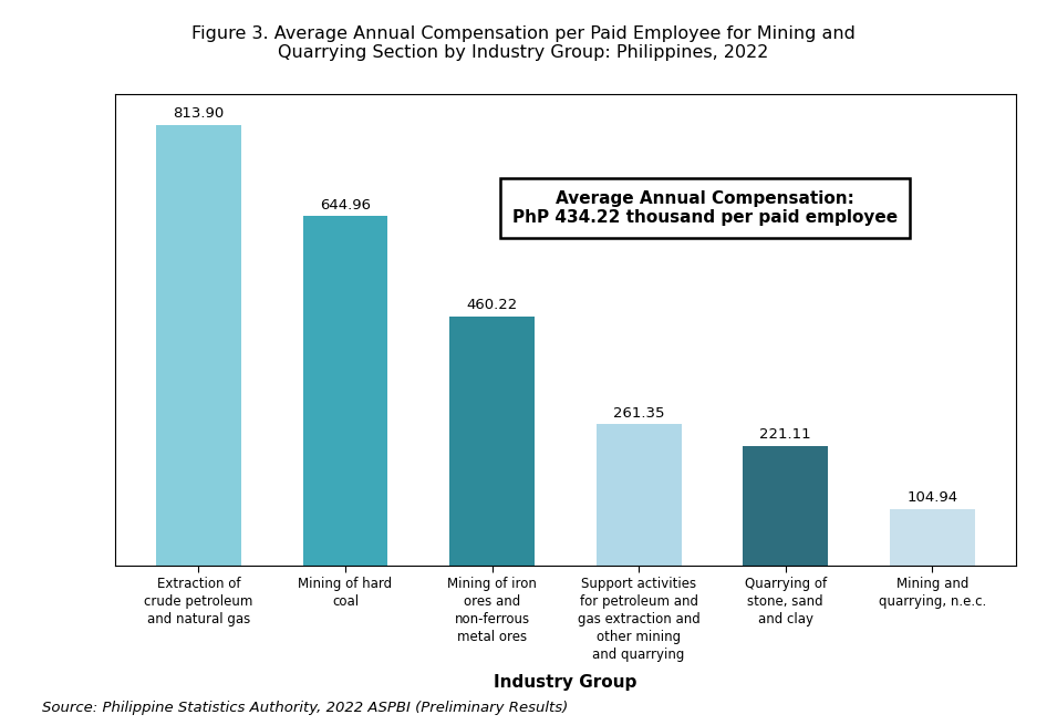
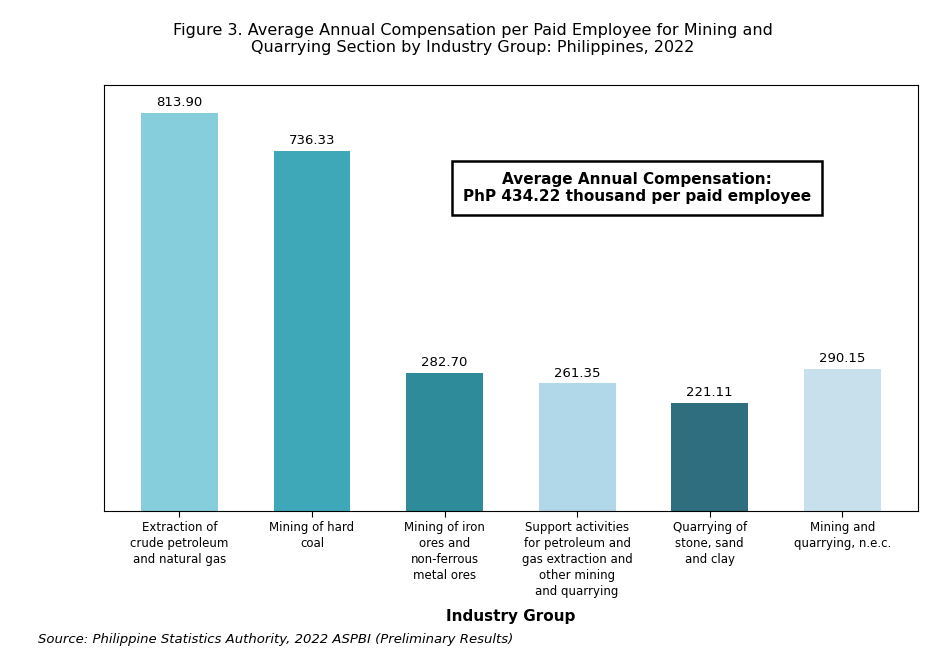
Mining of hard coal: 644.96 -> 736.33
Mining of iron ores and non-ferrous metal ores: 460.22 -> 282.70
Mining and quarrying, n.e.c.: 104.94 -> 290.15
